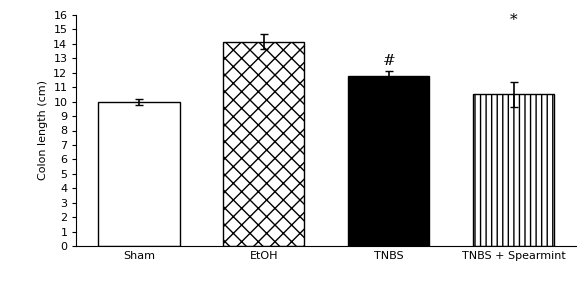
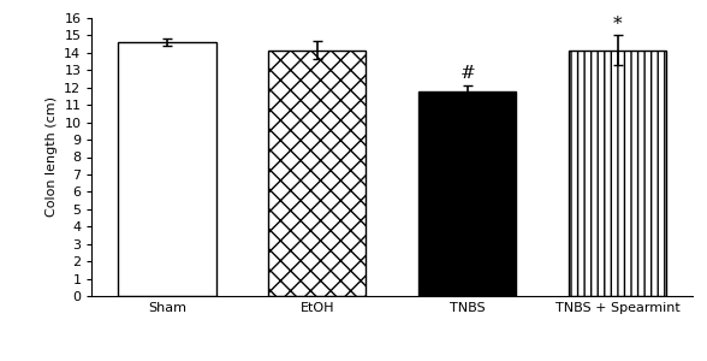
Sham: 10.0 -> 14.6
TNBS + Spearmint: 10.5 -> 14.2
